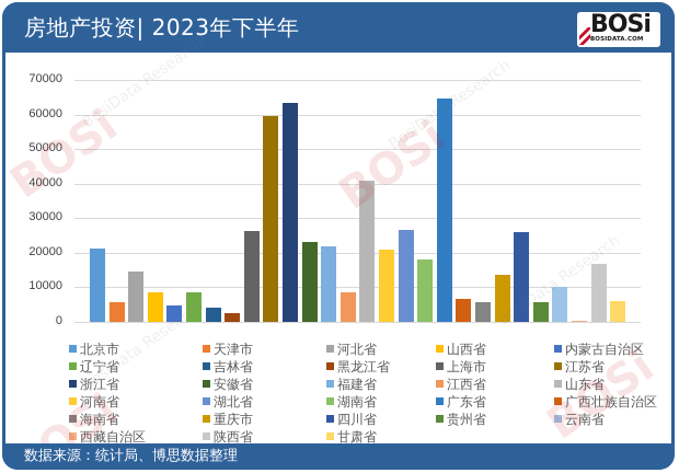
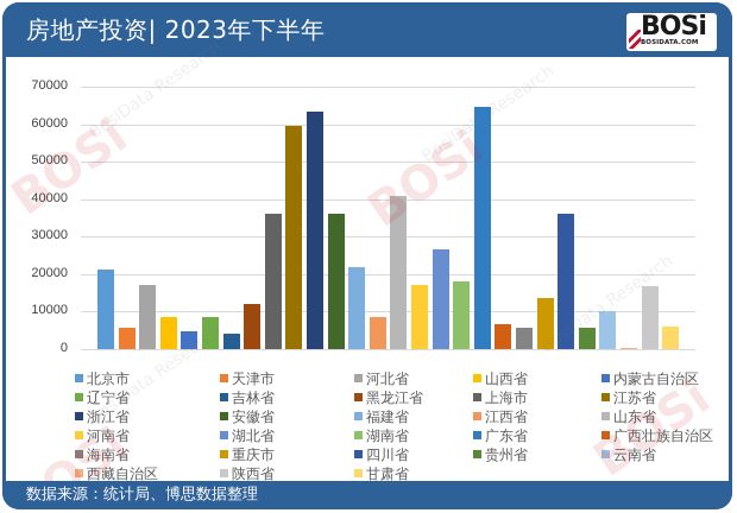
河北省: 15000 -> 17000
黑龙江省: 2000 -> 12000
上海市: 26000 -> 36000
安徽省: 23000 -> 36000
河南省: 21000 -> 17000
四川省: 26000 -> 36000
